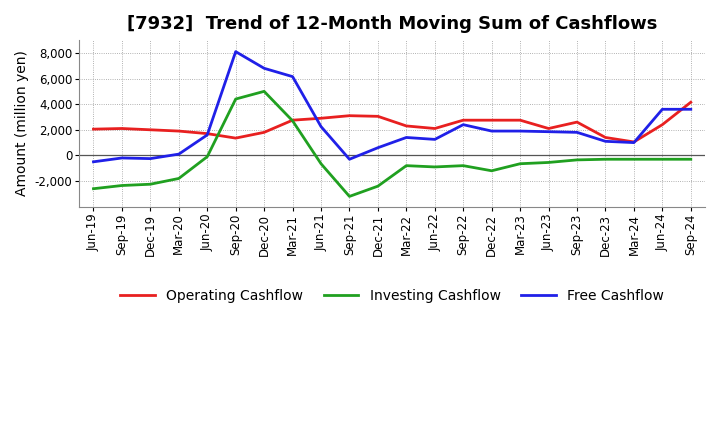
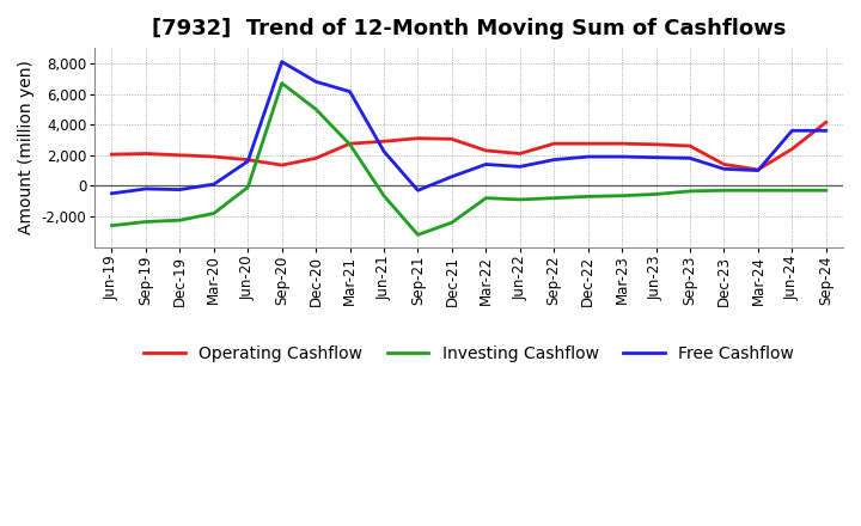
Investing Cashflow/Sep-20: 4,400 -> 6,700
Free Cashflow/Sep-22: 2,400 -> 1,700
Investing Cashflow/Dec-22: -1,200 -> -700
Operating Cashflow/Jun-23: 2,100 -> 2,700
